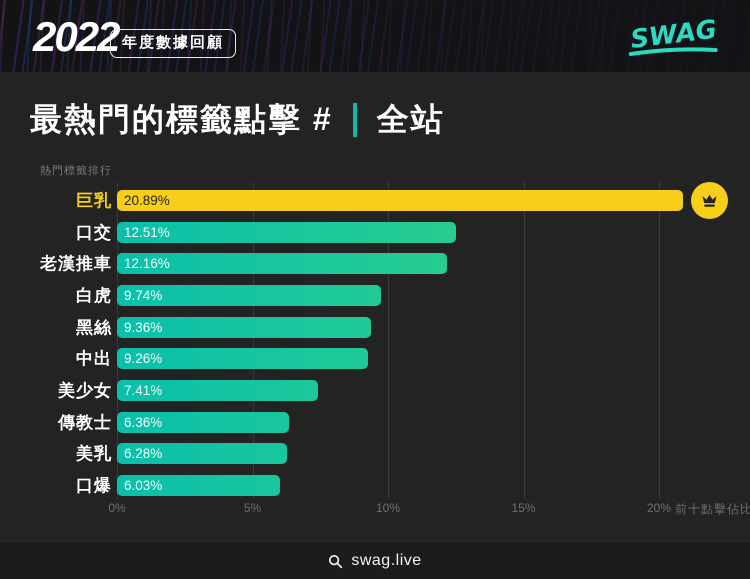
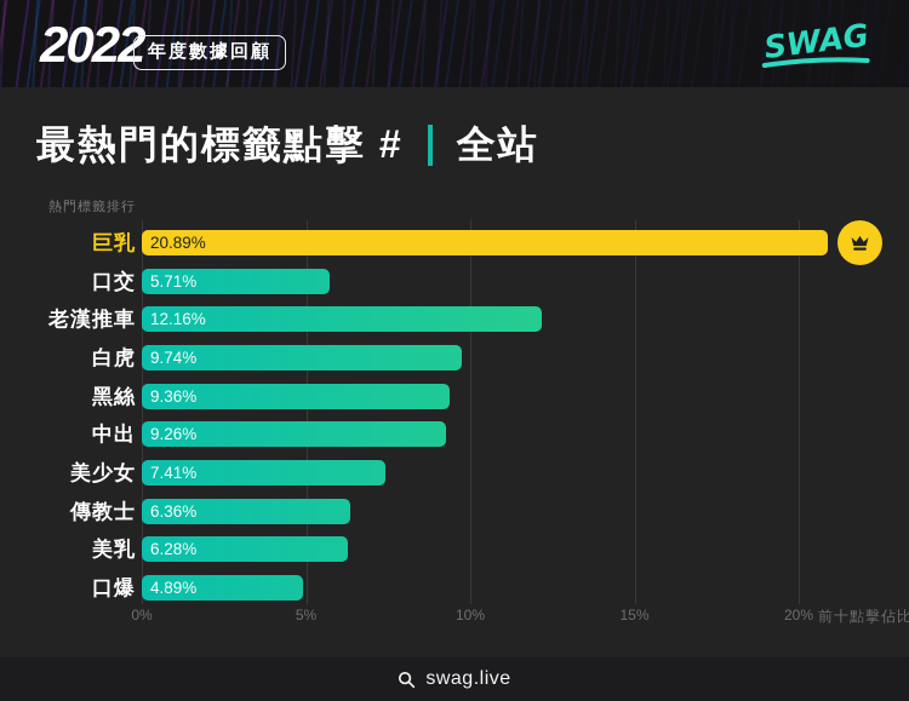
口交: 12.51% -> 5.71%
口爆: 6.03% -> 4.89%
